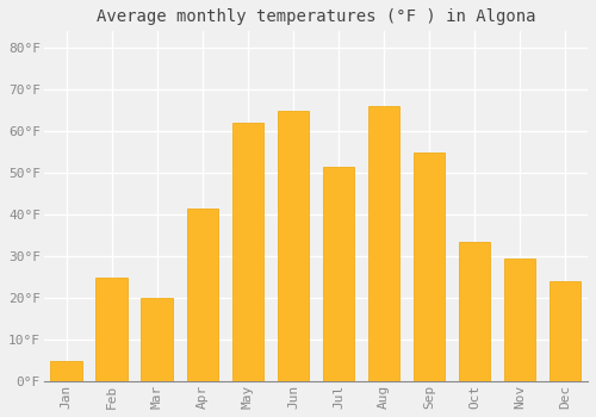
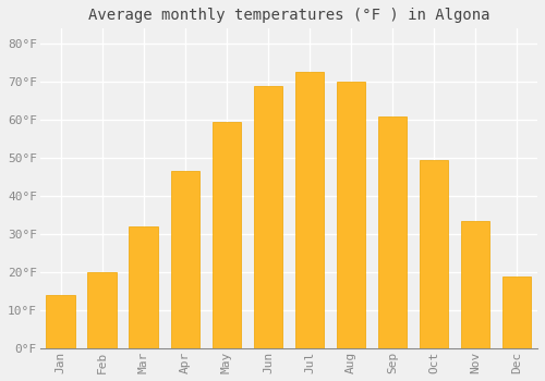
Jan: 5.0°F -> 14.0°F
Feb: 25.0°F -> 20.0°F
Mar: 20.0°F -> 32.0°F
Apr: 41.5°F -> 46.5°F
May: 62.0°F -> 59.5°F
Jun: 65.0°F -> 69.0°F
Jul: 51.5°F -> 72.5°F
Aug: 66.0°F -> 70.0°F
Sep: 55.0°F -> 61.0°F
Oct: 33.5°F -> 49.5°F
Nov: 29.5°F -> 33.5°F
Dec: 24.0°F -> 19.0°F
